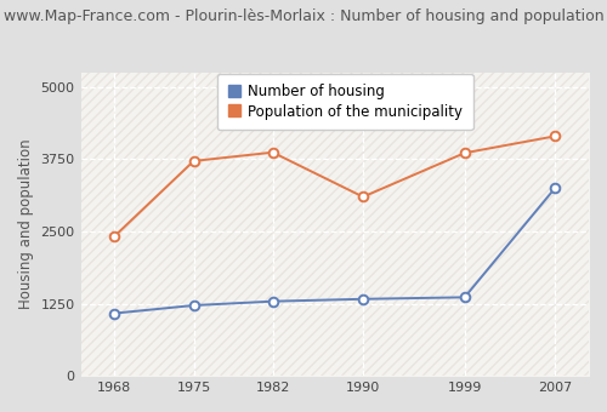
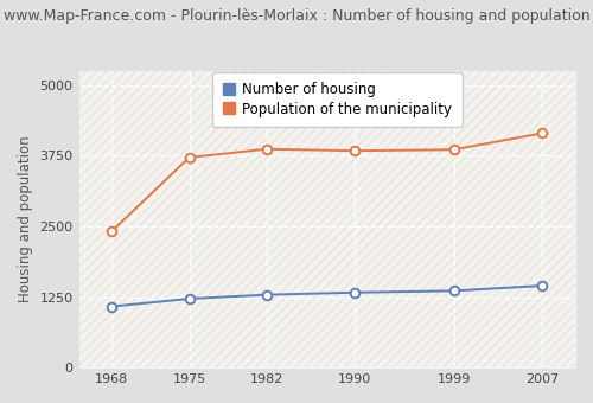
Population of the municipality/1990: 3100 -> 3840
Number of housing/2007: 3250 -> 1450
